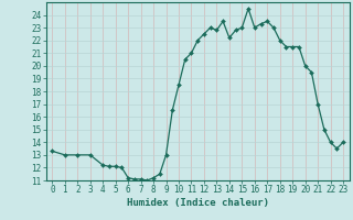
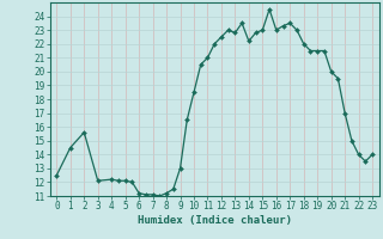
0: 13.3 -> 12.5
1: 13.0 -> 14.5
2: 13.0 -> 15.6
3: 13.0 -> 12.1
